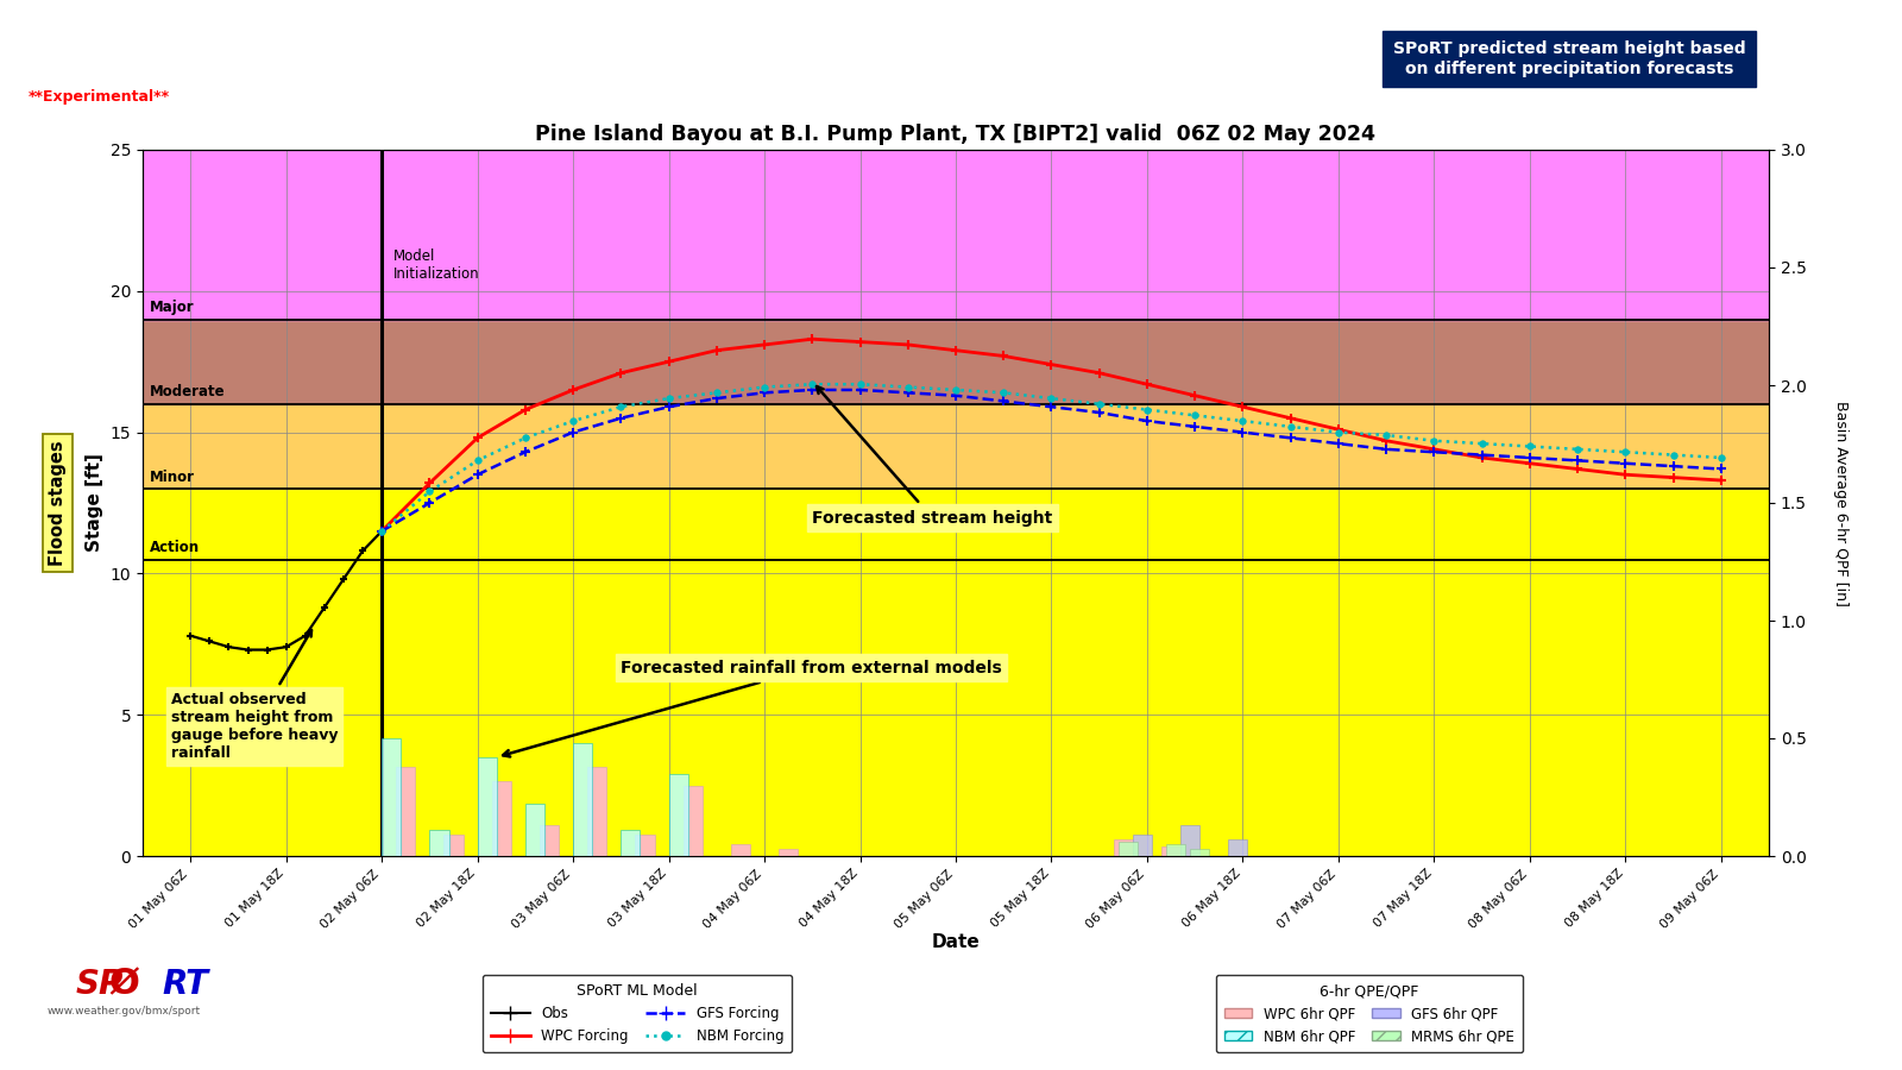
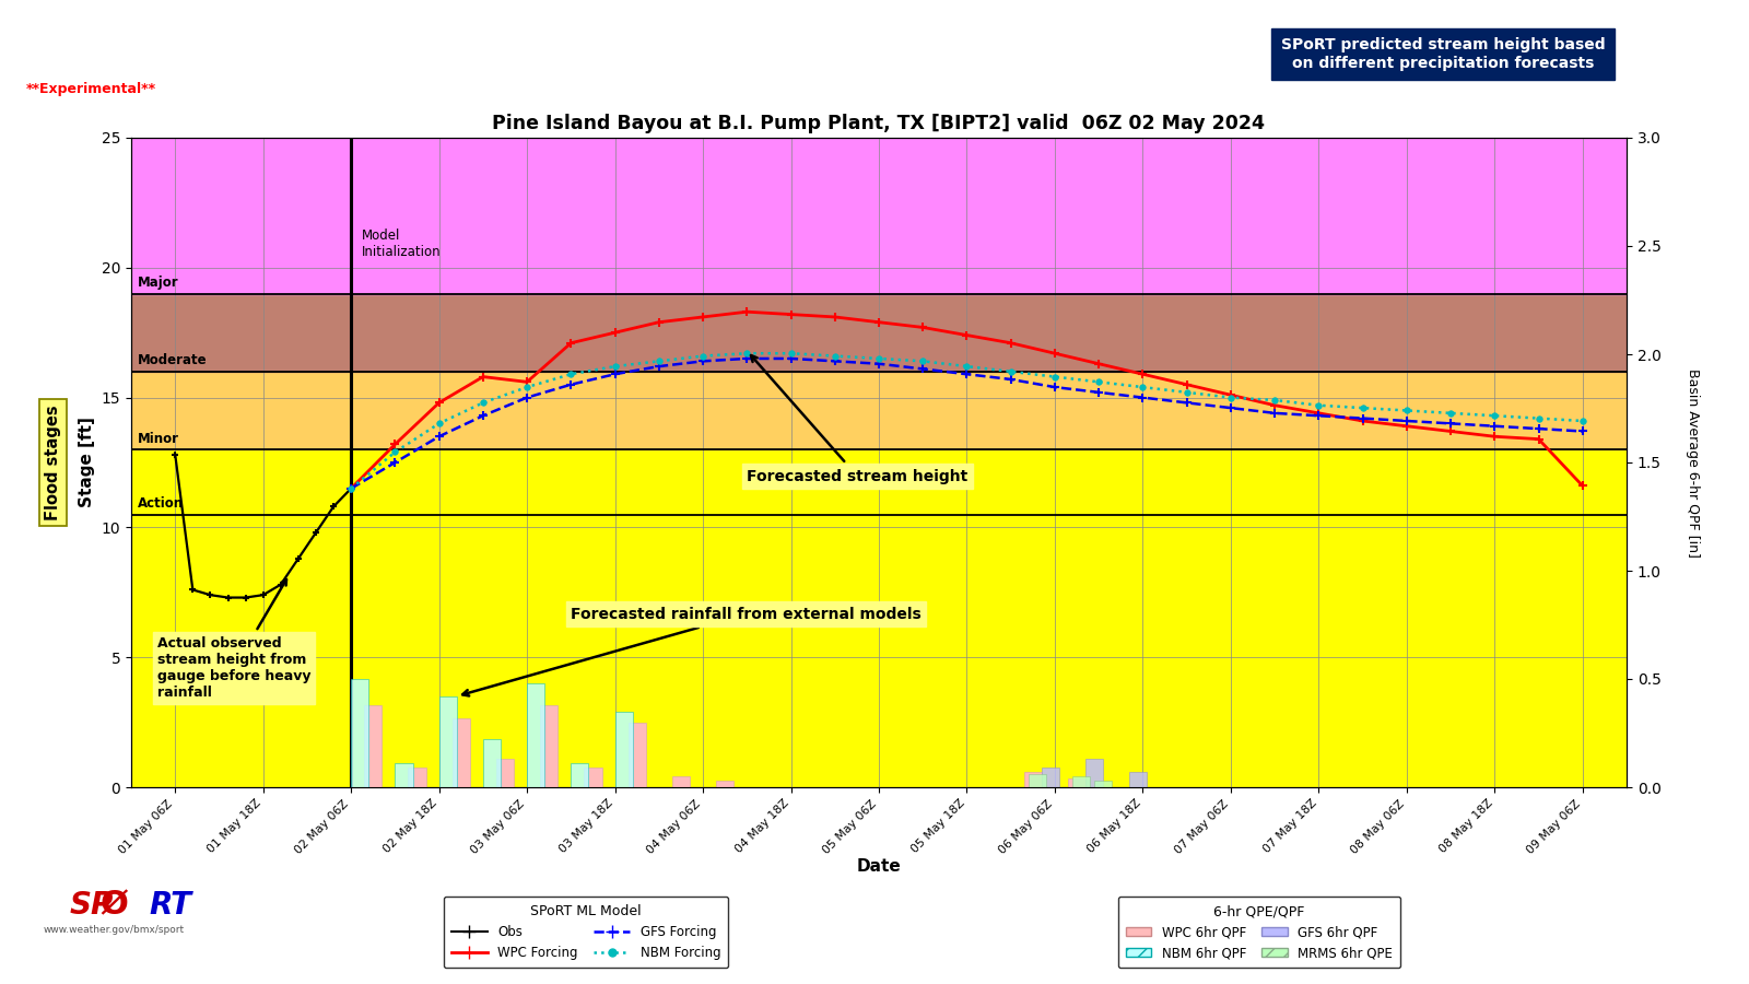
Obs/01 May 06Z: 7.8 -> 12.8
WPC Forcing/03 May 06Z: 16.5 -> 15.6
WPC Forcing/09 May 06Z: 13.3 -> 11.6
